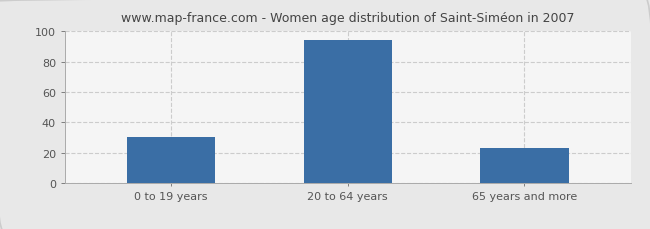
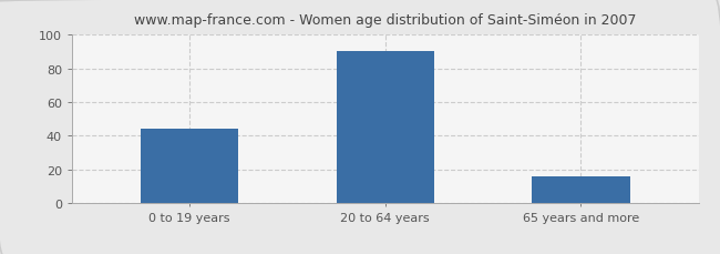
0 to 19 years: 30 -> 44
20 to 64 years: 94 -> 90
65 years and more: 23 -> 16
